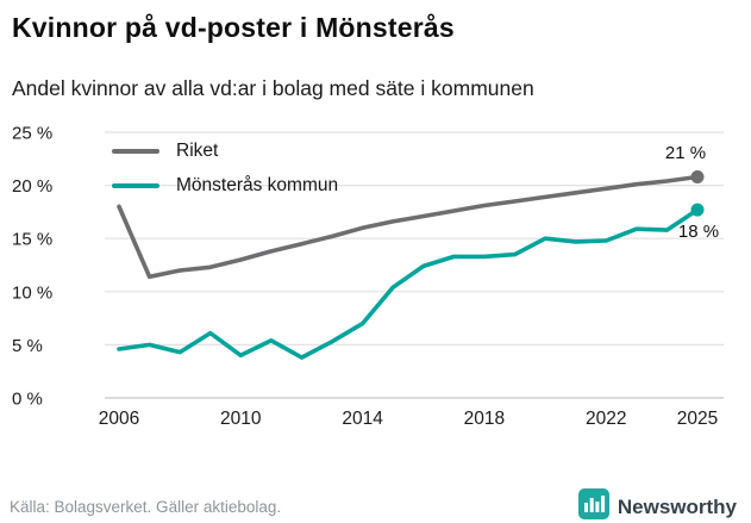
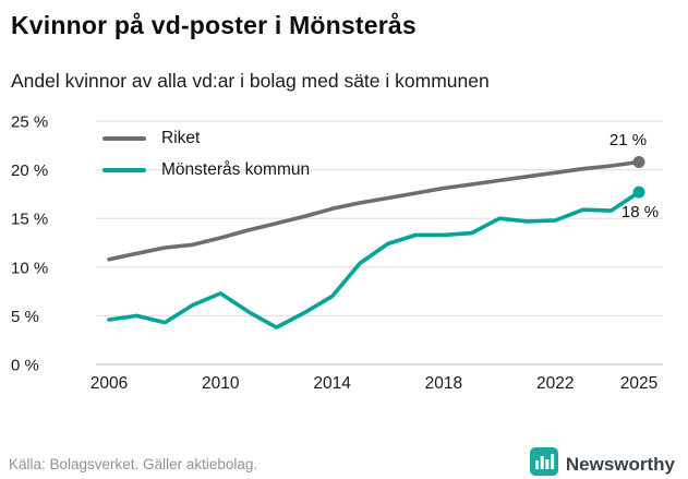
Riket/2006: 18% -> 11%
Mönsterås kommun/2010: 4% -> 7%
